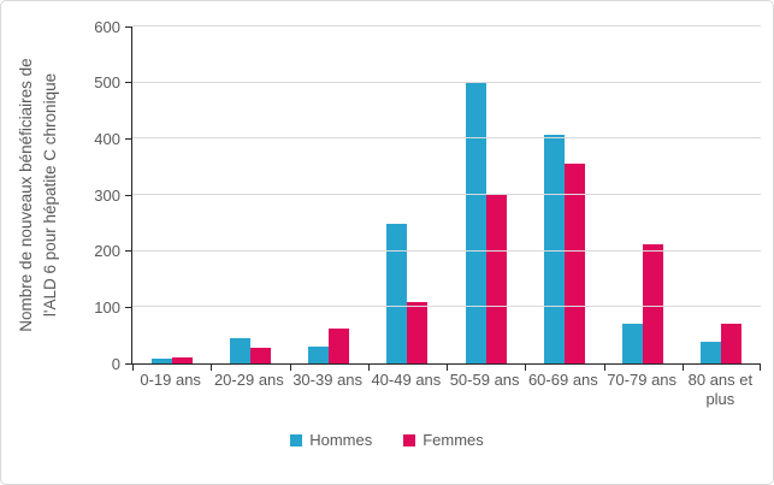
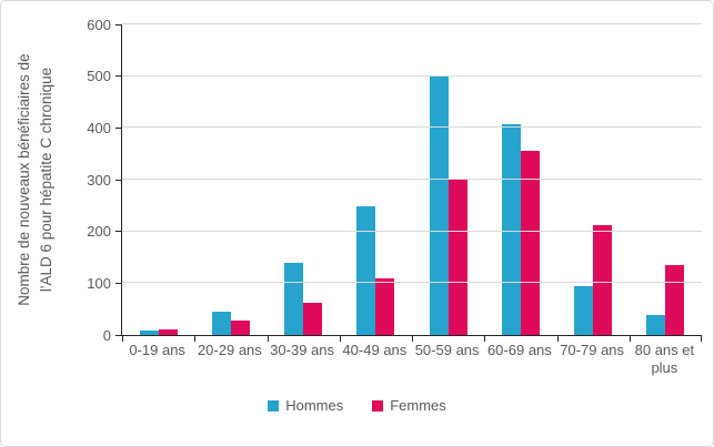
Hommes/30-39 ans: 30 -> 140
Hommes/70-79 ans: 70 -> 100
Femmes/80 ans et plus: 70 -> 140
